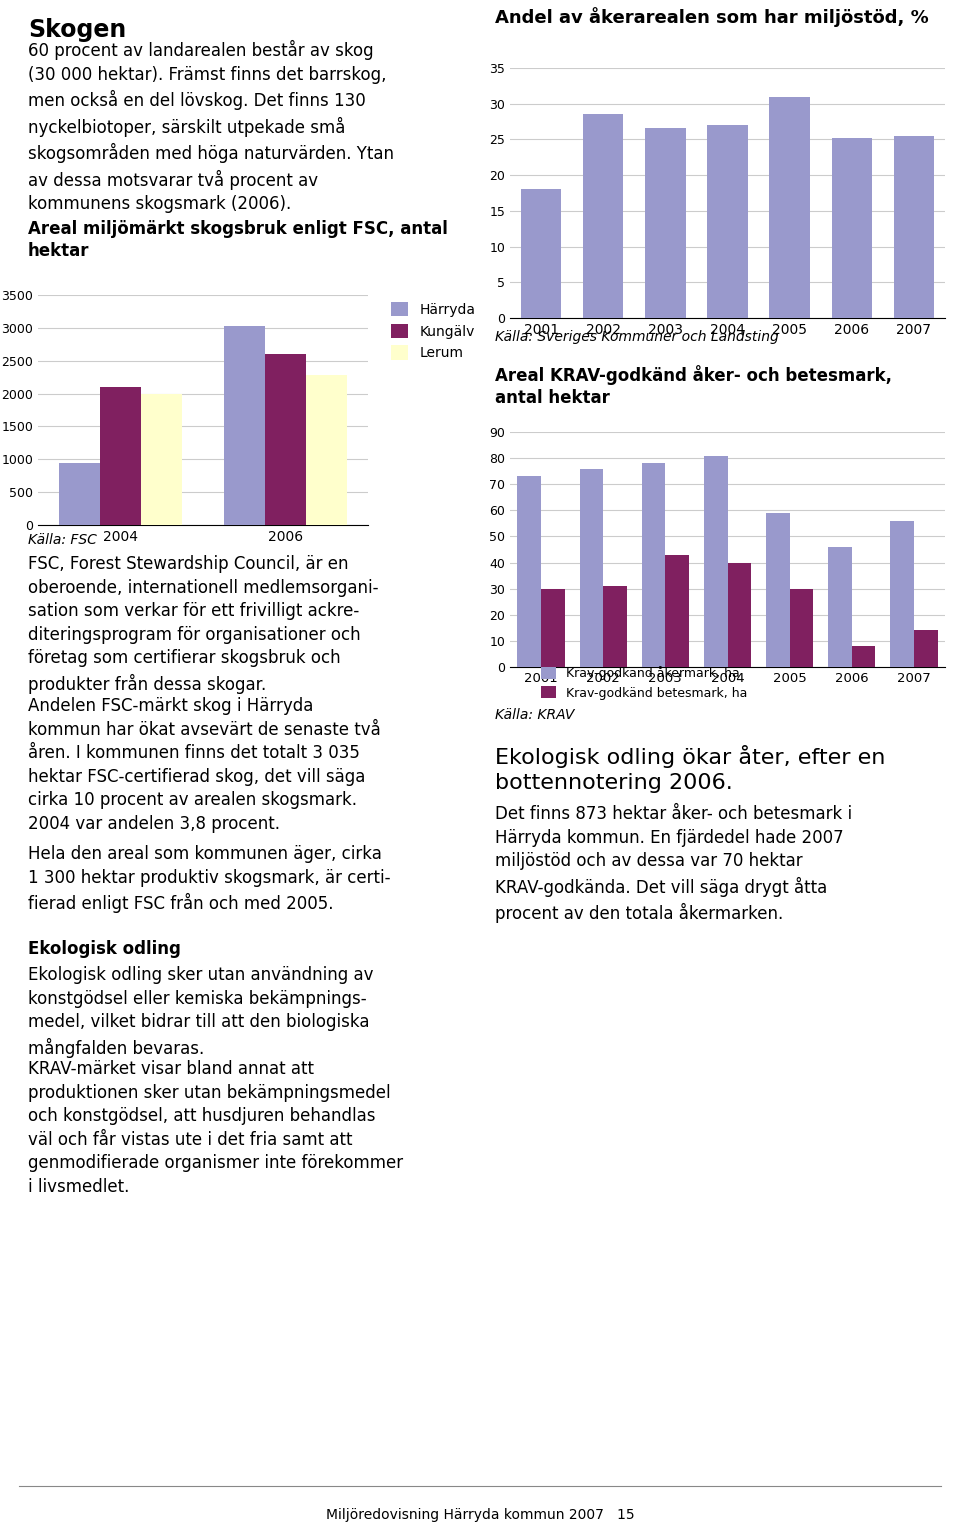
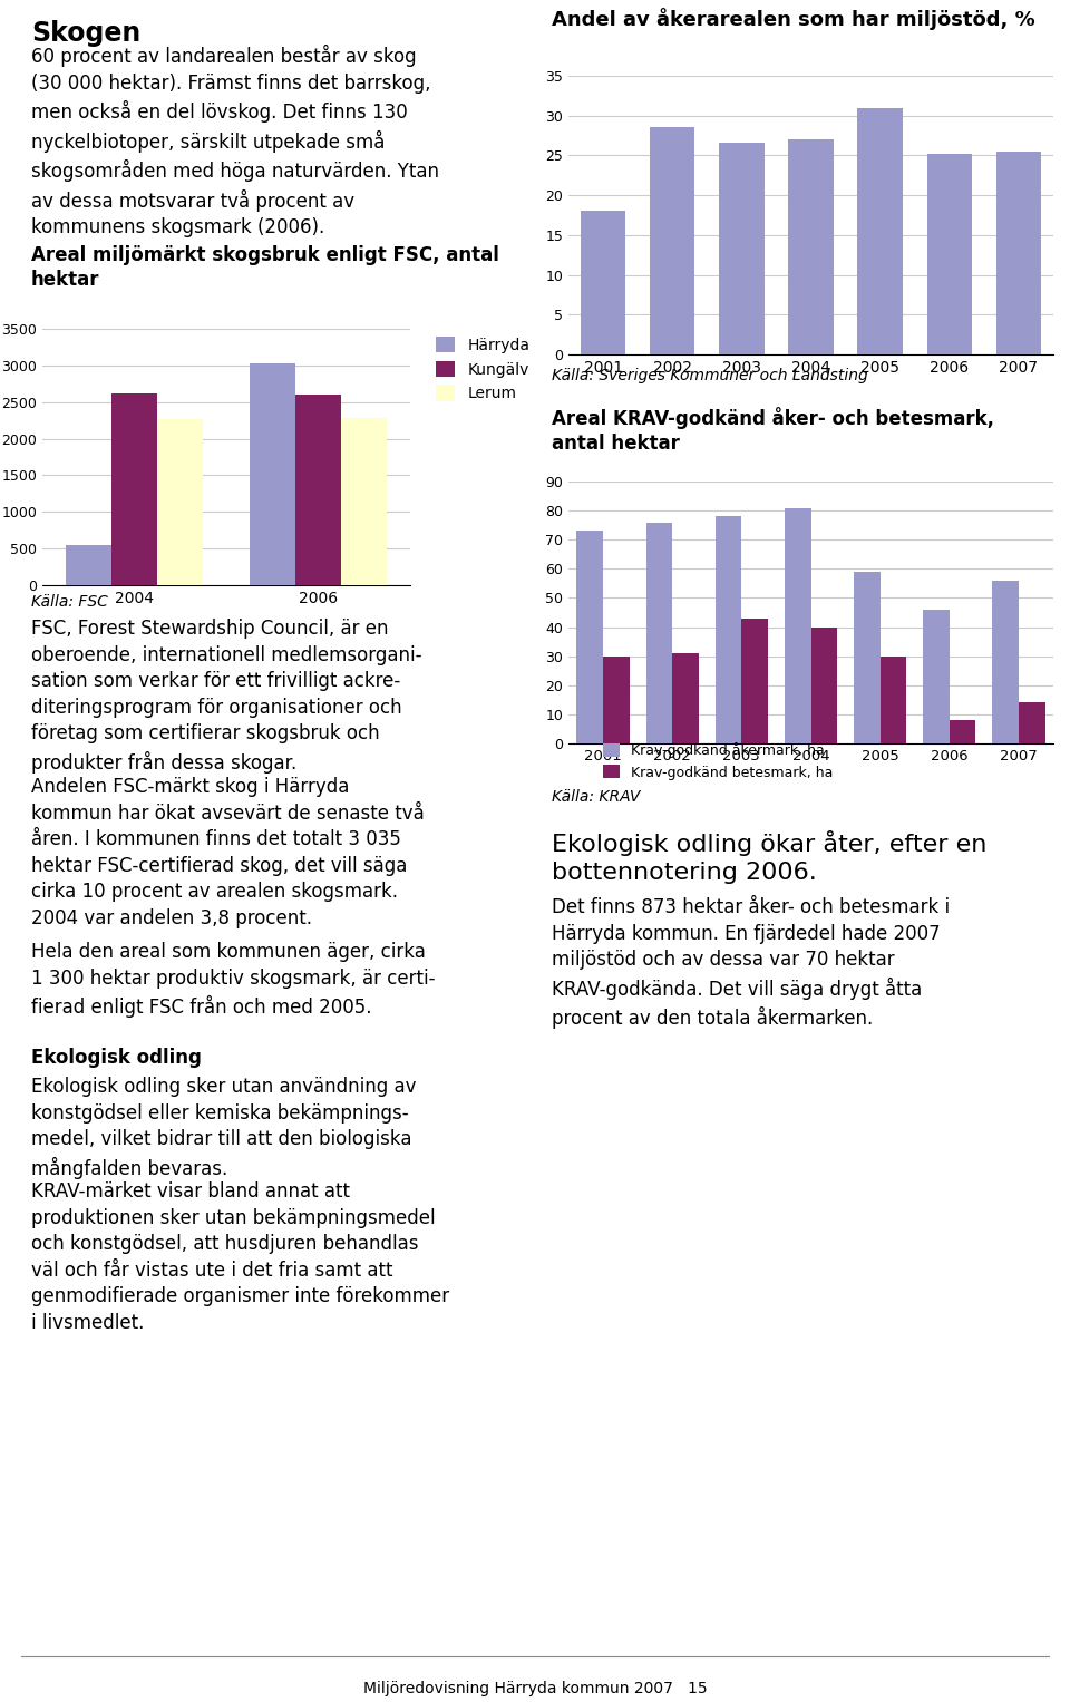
Härryda/2004: 940 -> 550
Kungälv/2004: 2100 -> 2620
Lerum/2004: 2000 -> 2270
